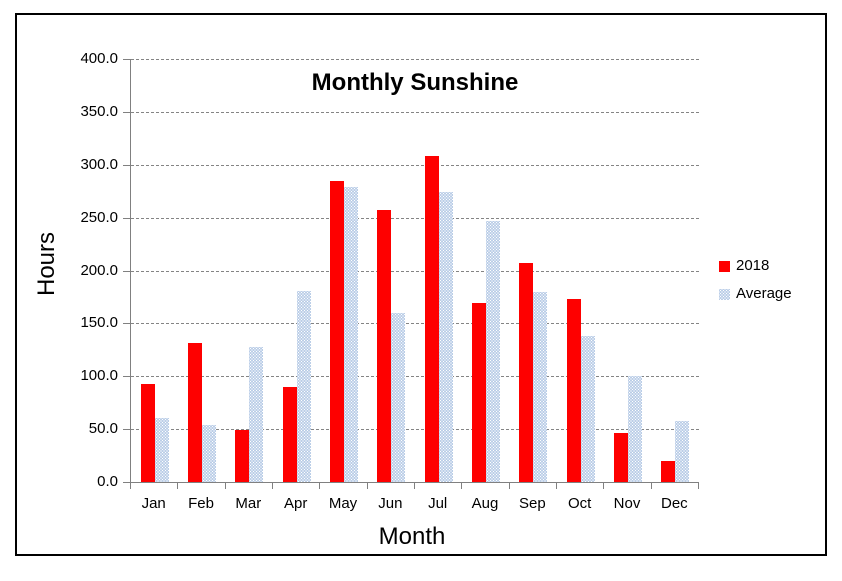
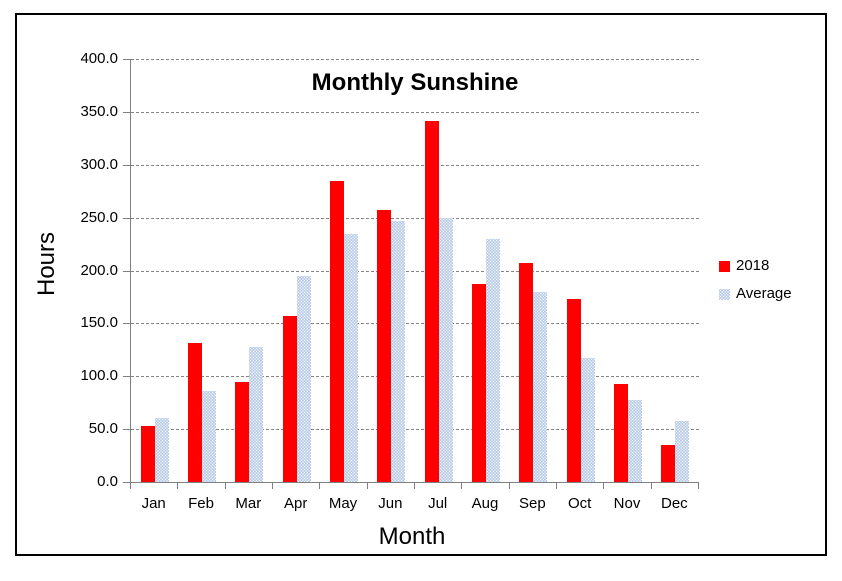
2018/Jan: 93 -> 53
Average/Feb: 54 -> 86
2018/Mar: 49 -> 95
2018/Apr: 90 -> 157
Average/Apr: 181 -> 195
Average/May: 279 -> 235
Average/Jun: 160 -> 247
2018/Jul: 308 -> 341
Average/Jul: 274 -> 250
2018/Aug: 169 -> 187
Average/Aug: 247 -> 230
Average/Oct: 138 -> 117
2018/Nov: 46 -> 93
Average/Nov: 100 -> 78
2018/Dec: 20 -> 35
